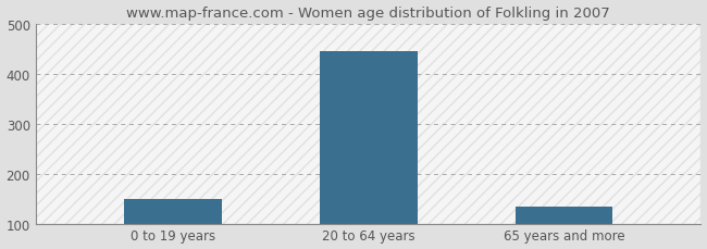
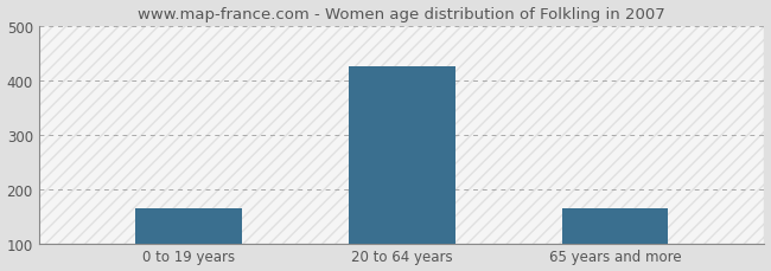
0 to 19 years: 148 -> 165
20 to 64 years: 445 -> 425
65 years and more: 133 -> 165
